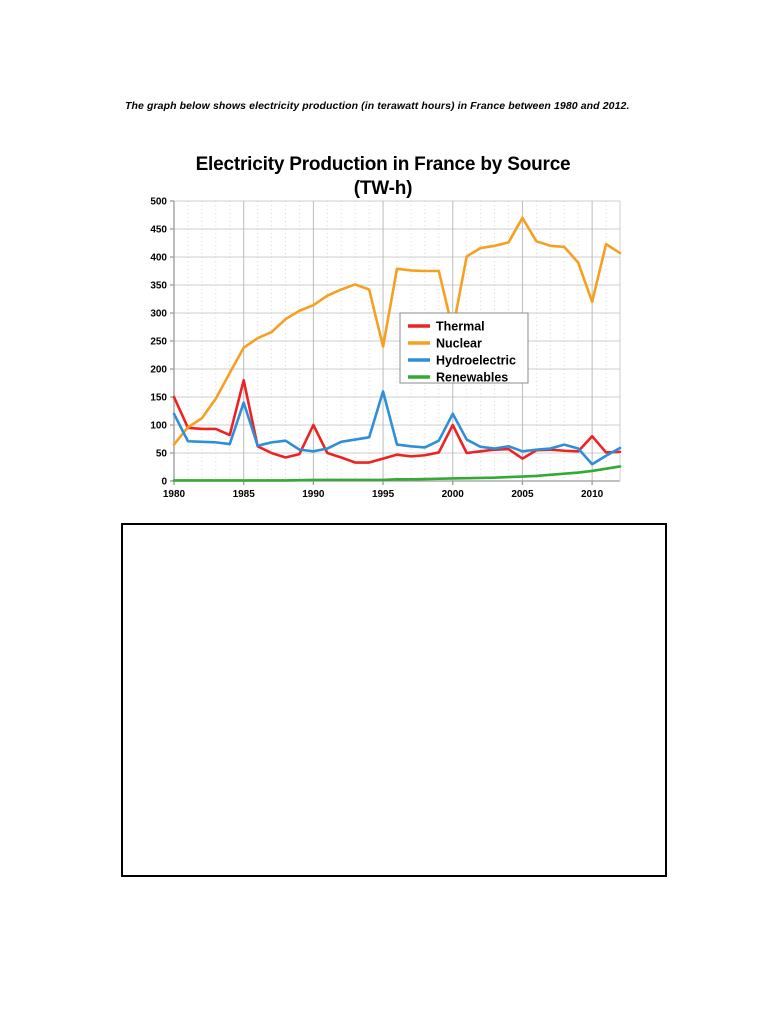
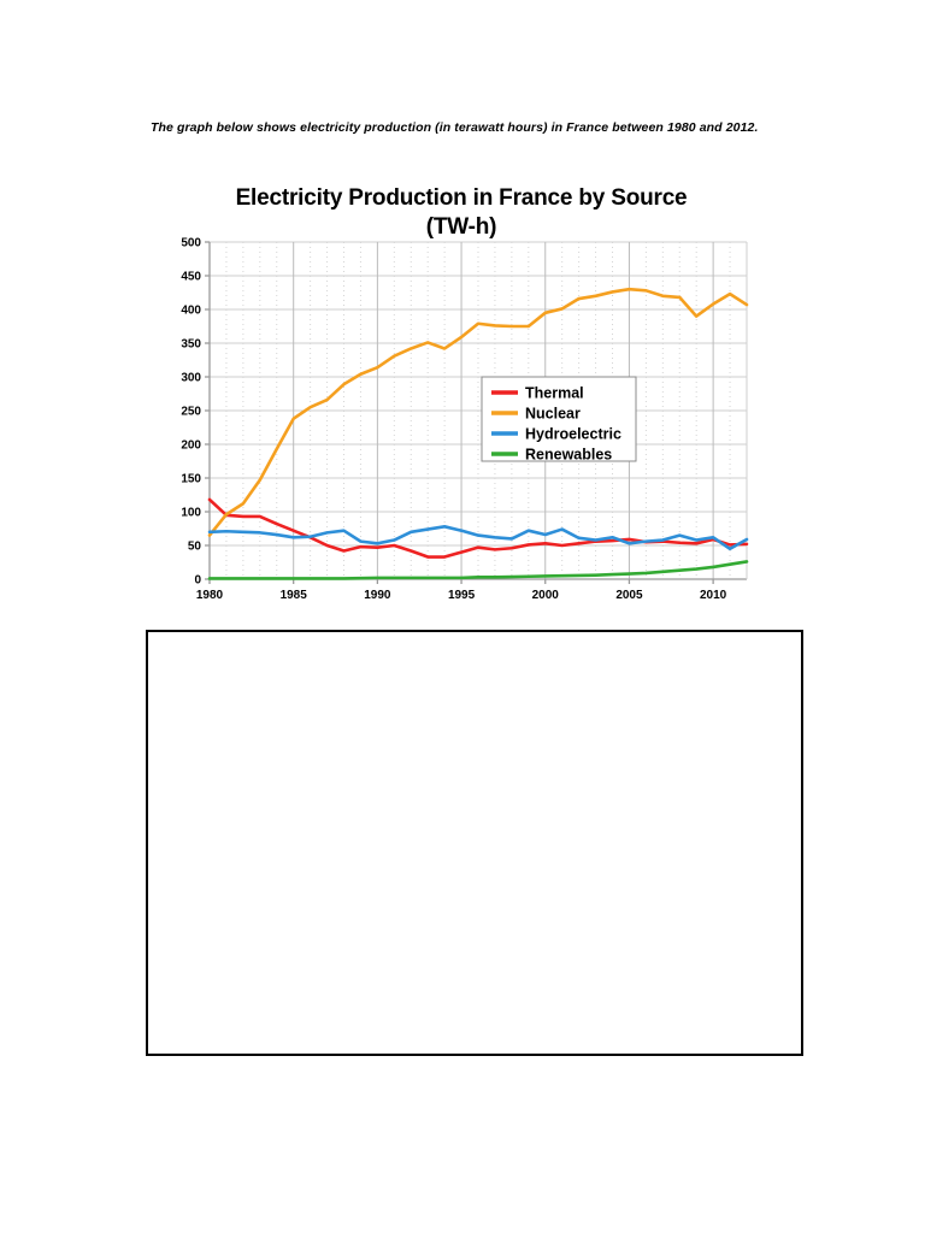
Thermal/1980: 150 -> 120
Hydroelectric/1980: 120 -> 70
Thermal/1985: 180 -> 70
Hydroelectric/1985: 140 -> 60
Thermal/1990: 100 -> 50
Nuclear/1995: 240 -> 360
Hydroelectric/1995: 160 -> 70
Thermal/2000: 100 -> 50
Nuclear/2000: 270 -> 400
Hydroelectric/2000: 120 -> 70
Thermal/2005: 40 -> 60
Nuclear/2005: 470 -> 430
Thermal/2010: 80 -> 60
Nuclear/2010: 320 -> 410
Hydroelectric/2010: 30 -> 60
